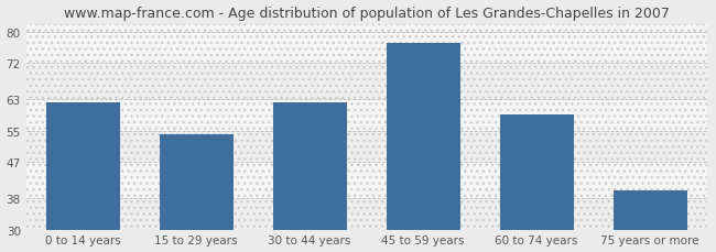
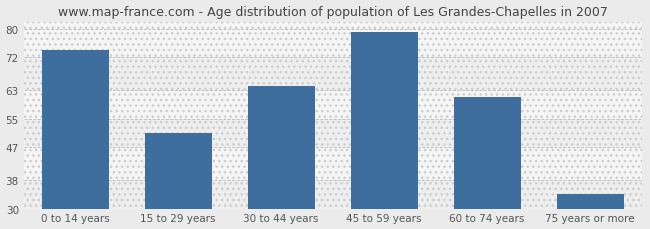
0 to 14 years: 62 -> 74
15 to 29 years: 54 -> 51
30 to 44 years: 62 -> 64
45 to 59 years: 77 -> 79
60 to 74 years: 59 -> 61
75 years or more: 40 -> 34
